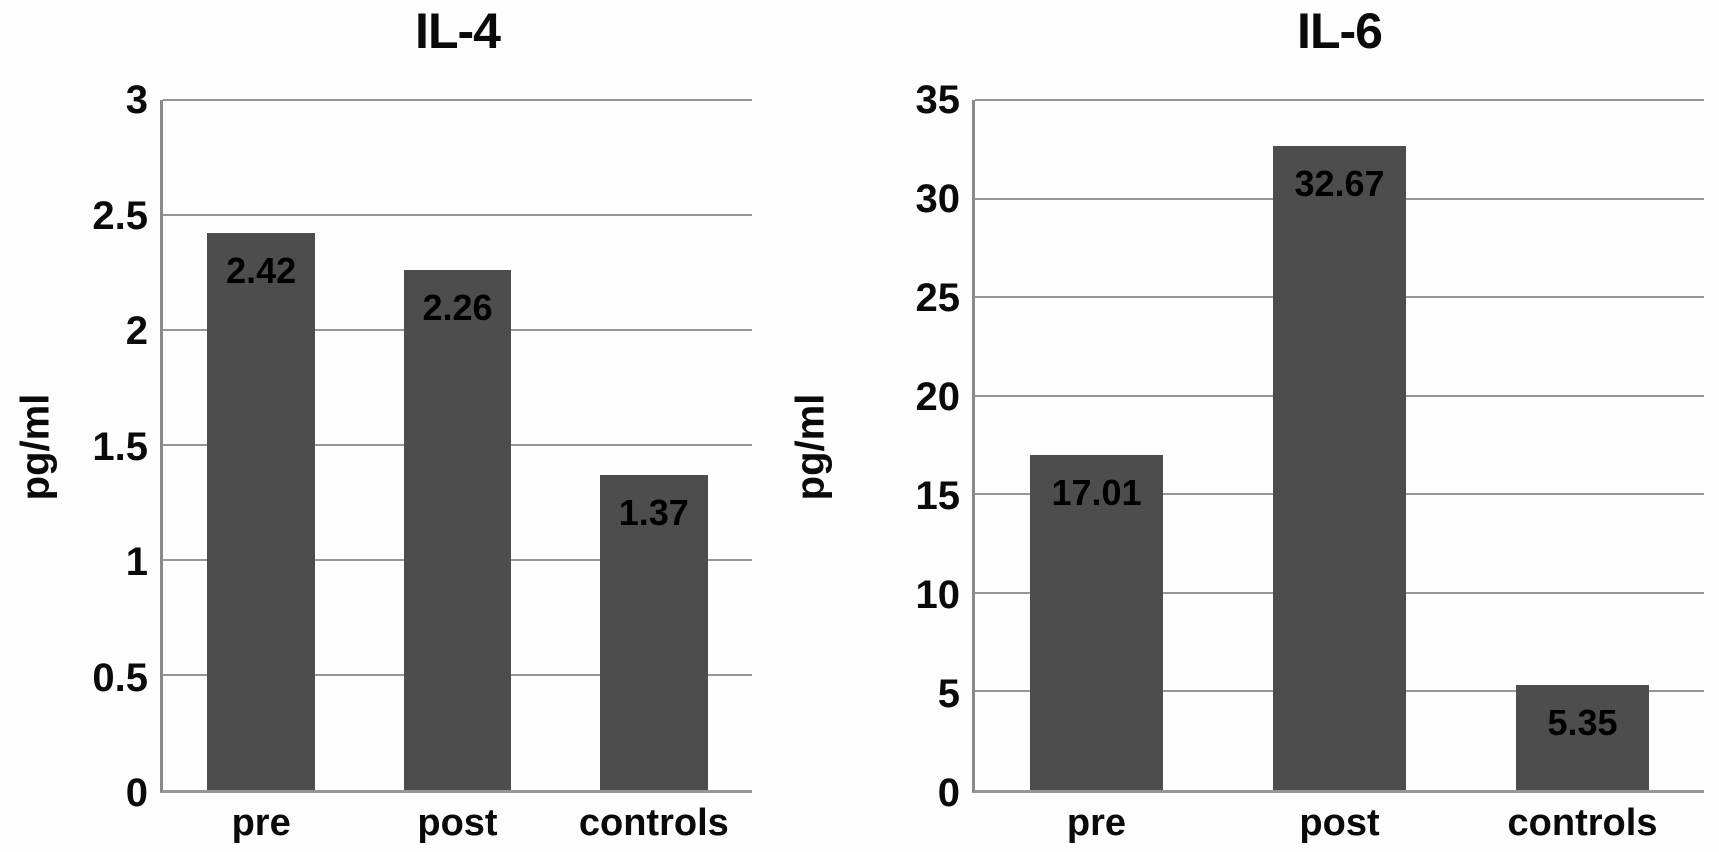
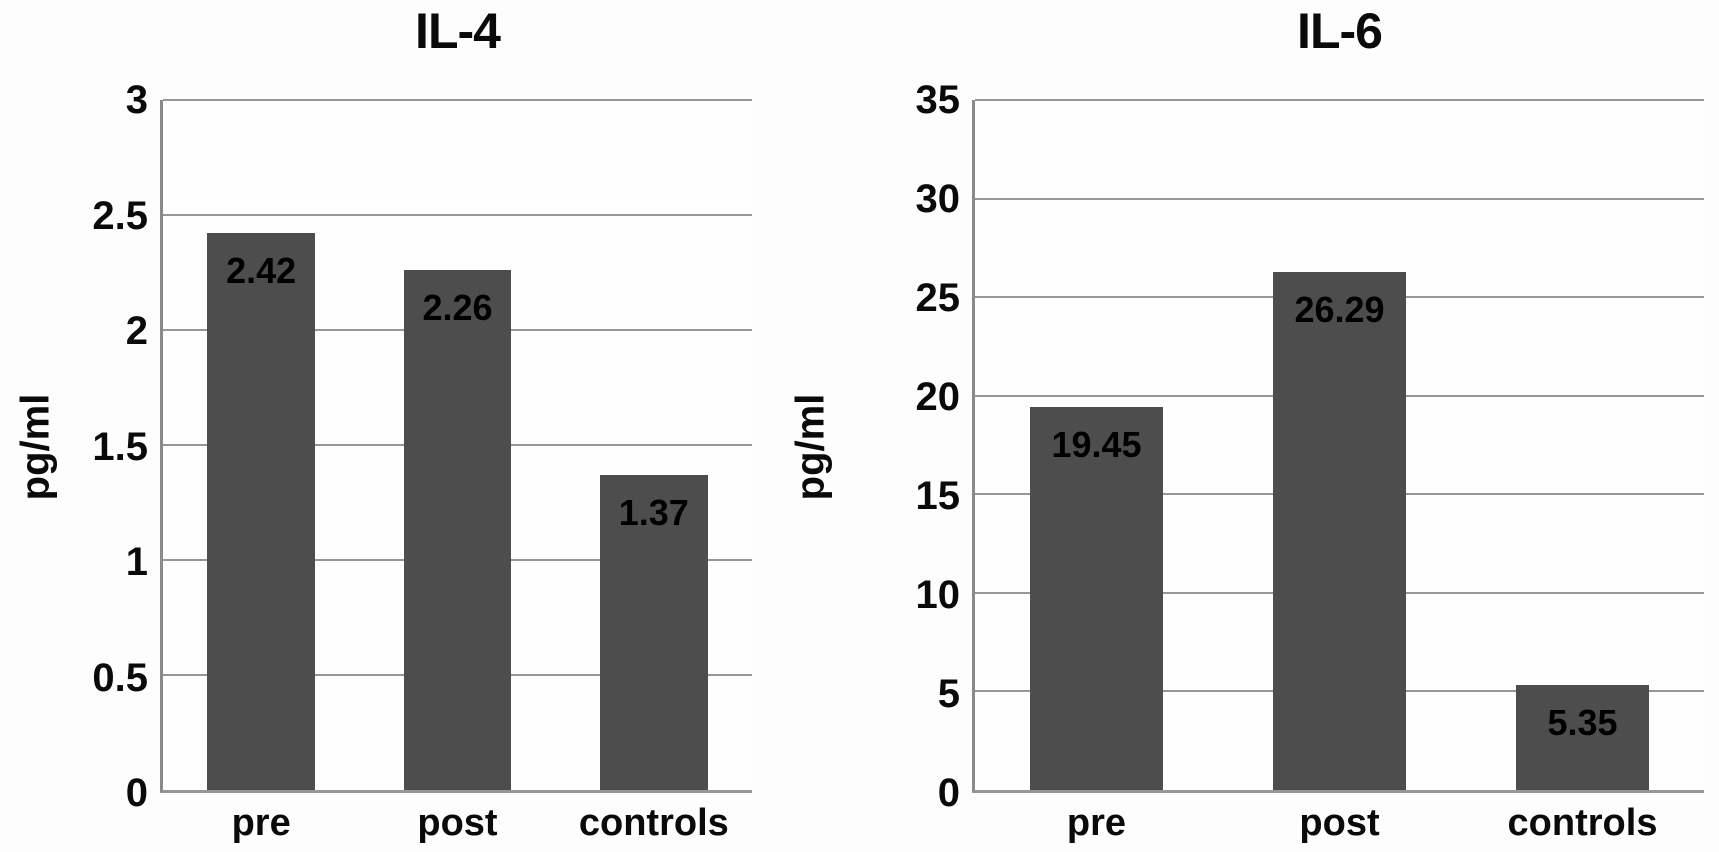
IL-6/pre: 17.01 -> 19.45
IL-6/post: 32.67 -> 26.29
